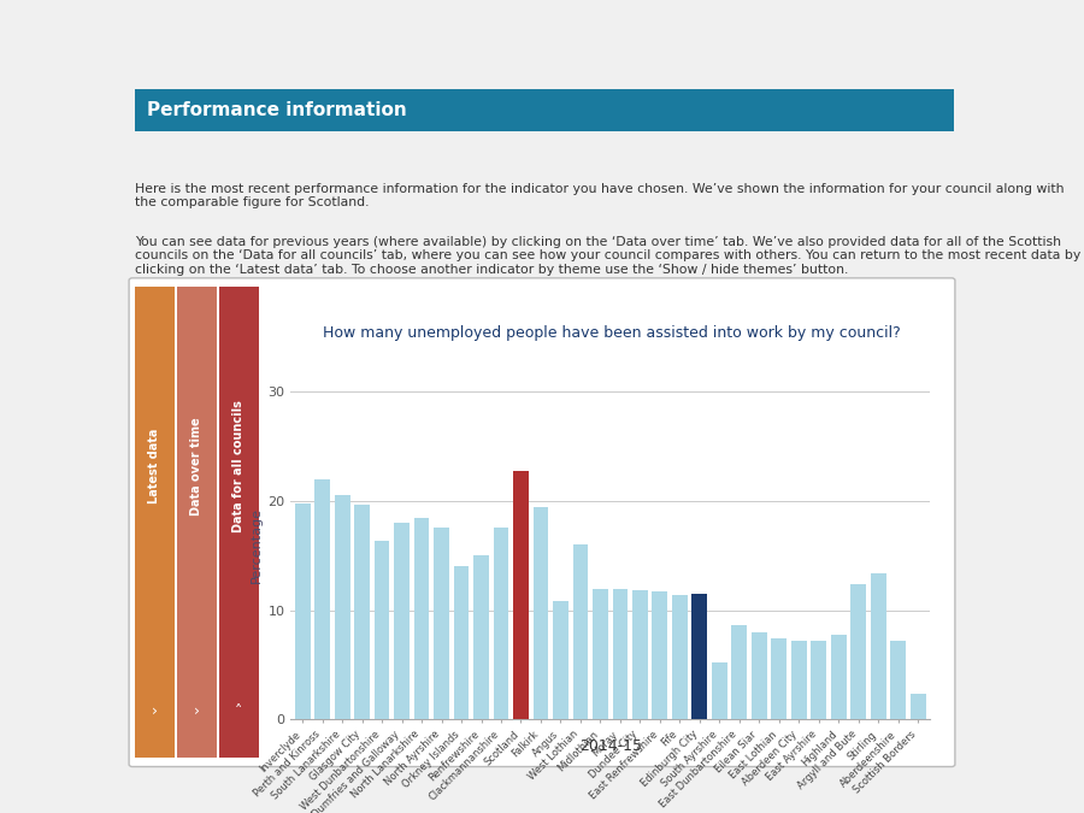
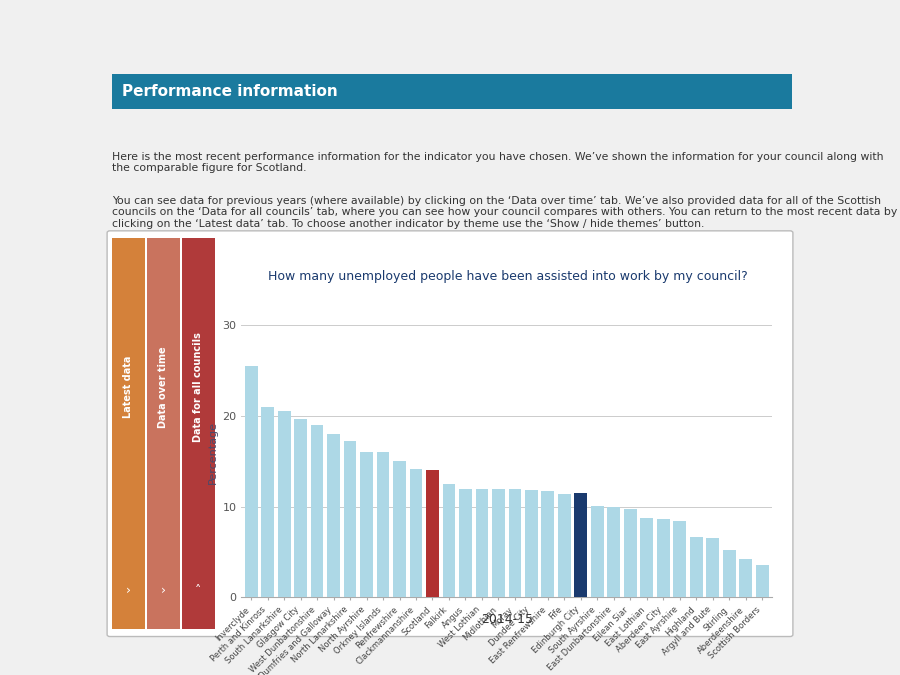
Inverclyde: 19.8 -> 25.5
Perth and Kinross: 22.0 -> 21.0
West Dunbartonshire: 16.4 -> 19.0
North Lanarkshire: 18.4 -> 17.2
North Ayrshire: 17.6 -> 16.0
Orkney Islands: 14.0 -> 16.0
Clackmannanshire: 17.6 -> 14.2
Scotland: 22.8 -> 14.0
Falkirk: 19.4 -> 12.5
Angus: 10.8 -> 12.0
West Lothian: 16.0 -> 12.0
South Ayrshire: 5.2 -> 10.1
East Dunbartonshire: 8.6 -> 10.0
Eilean Siar: 8.0 -> 9.7
East Lothian: 7.4 -> 8.7
Aberdeen City: 7.2 -> 8.6
East Ayrshire: 7.2 -> 8.4
Highland: 7.8 -> 6.7
Argyll and Bute: 12.4 -> 6.5
Stirling: 13.4 -> 5.2
Aberdeenshire: 7.2 -> 4.2
Scottish Borders: 2.4 -> 3.6
